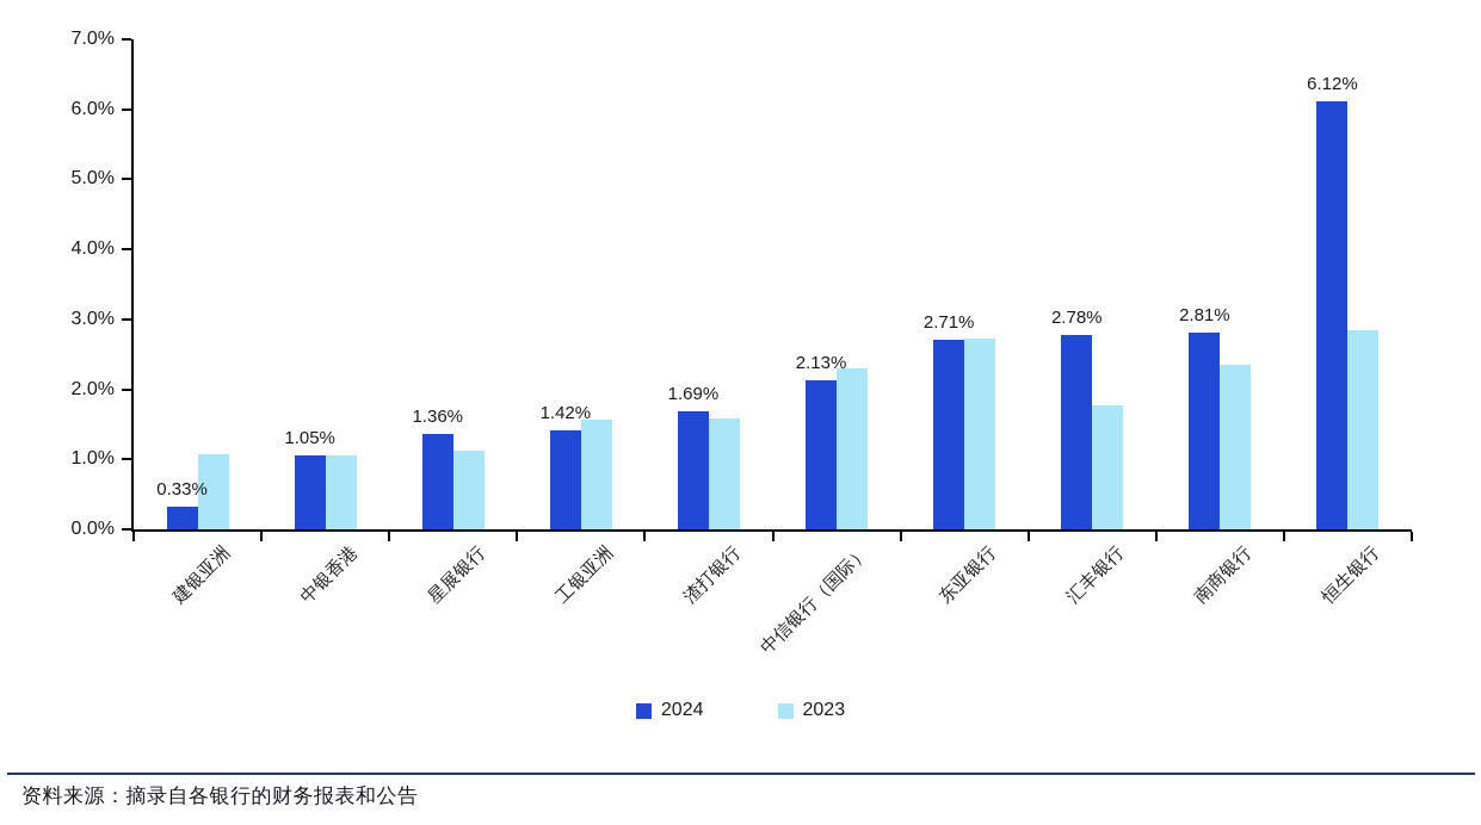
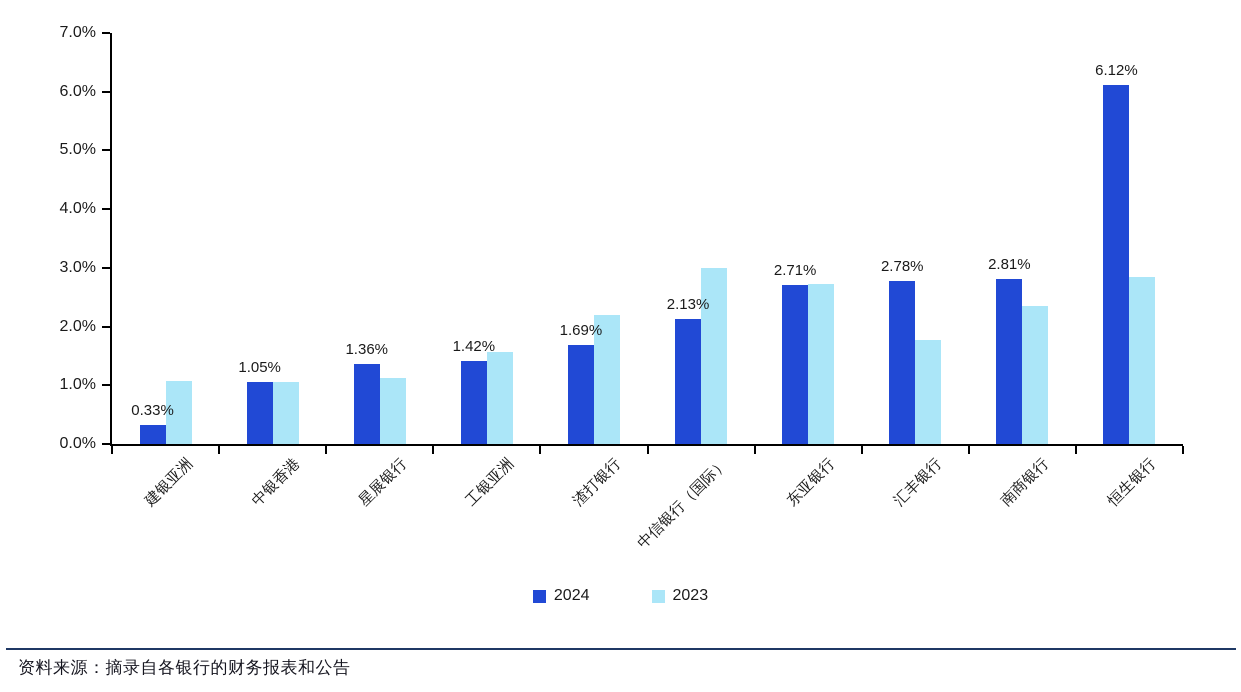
2023/渣打银行: 1.6% -> 2.2%
2023/中信银行（国际）: 2.3% -> 3.0%
